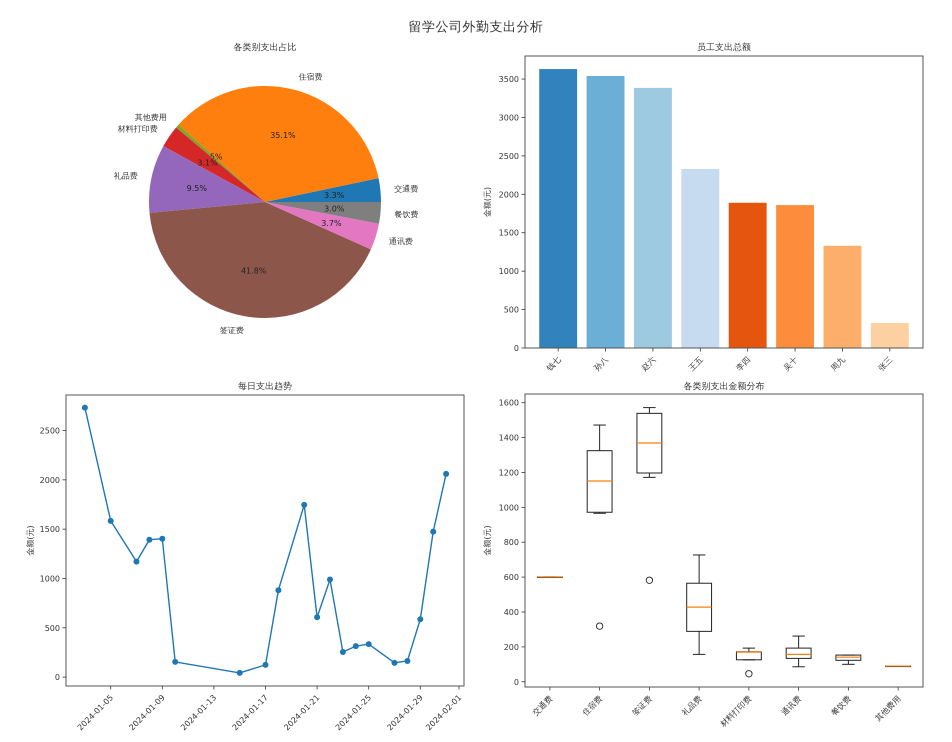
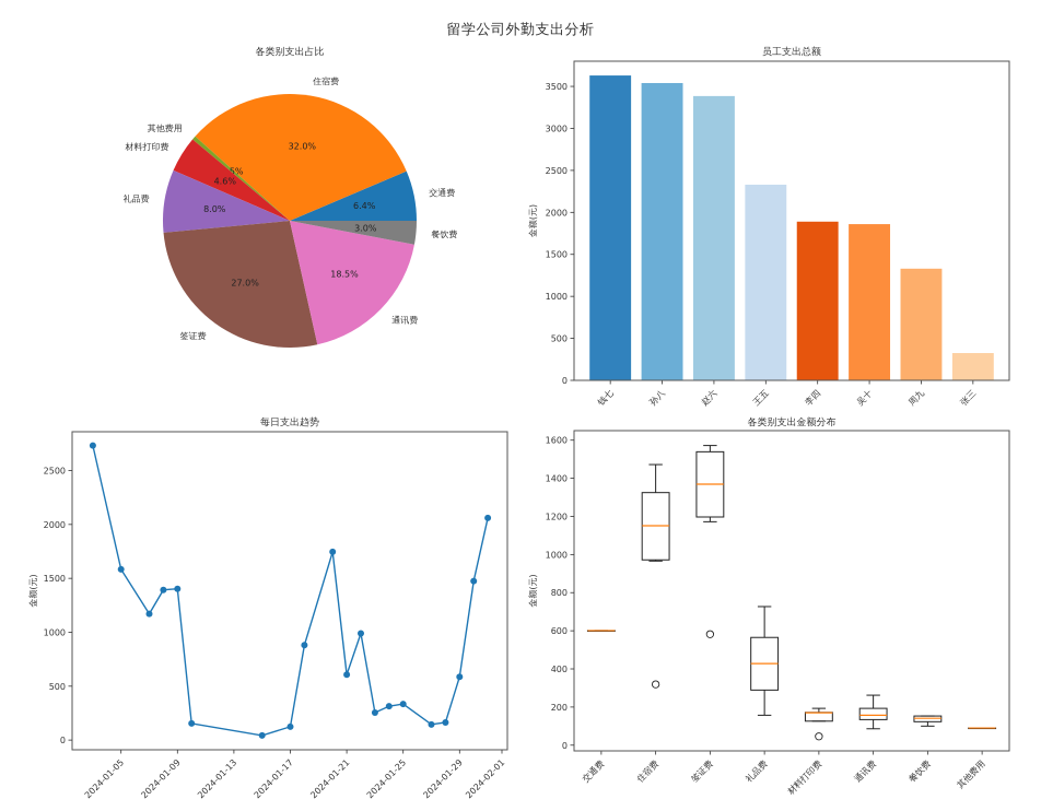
各类别支出占比/交通费: 3.3% -> 6.4%
各类别支出占比/住宿费: 35.1% -> 32.0%
各类别支出占比/材料打印费: 3.1% -> 4.6%
各类别支出占比/礼品费: 9.5% -> 8.0%
各类别支出占比/签证费: 41.8% -> 27.0%
各类别支出占比/通讯费: 3.7% -> 18.5%
